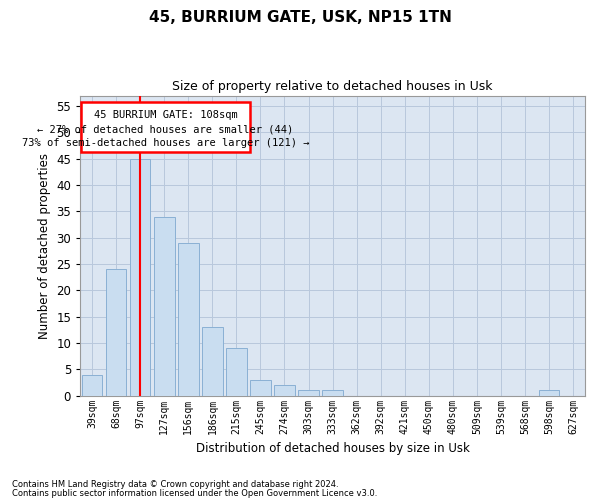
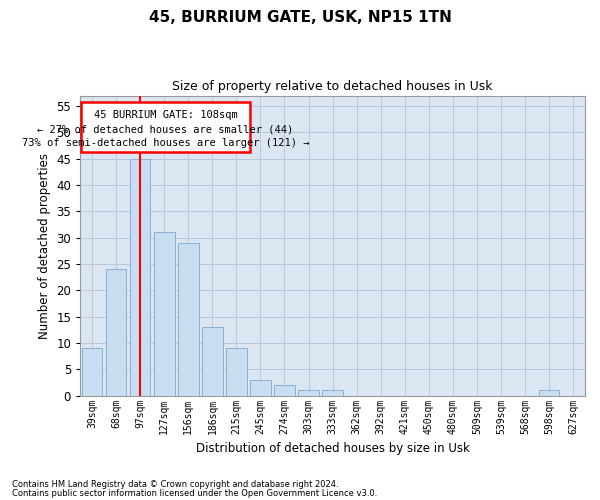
39sqm: 4 -> 9
127sqm: 34 -> 31
